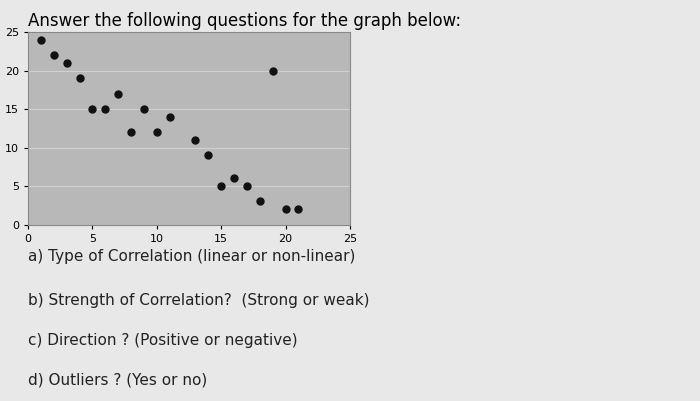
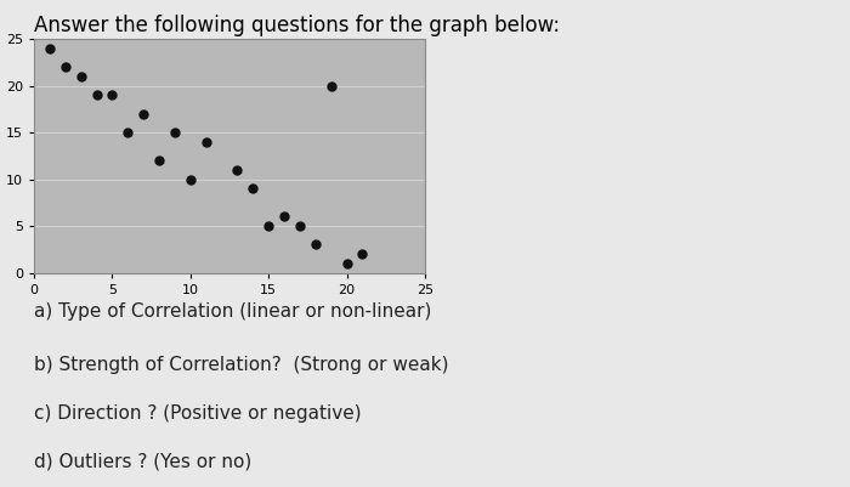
5: 15 -> 19
10: 12 -> 10
20: 2 -> 1
